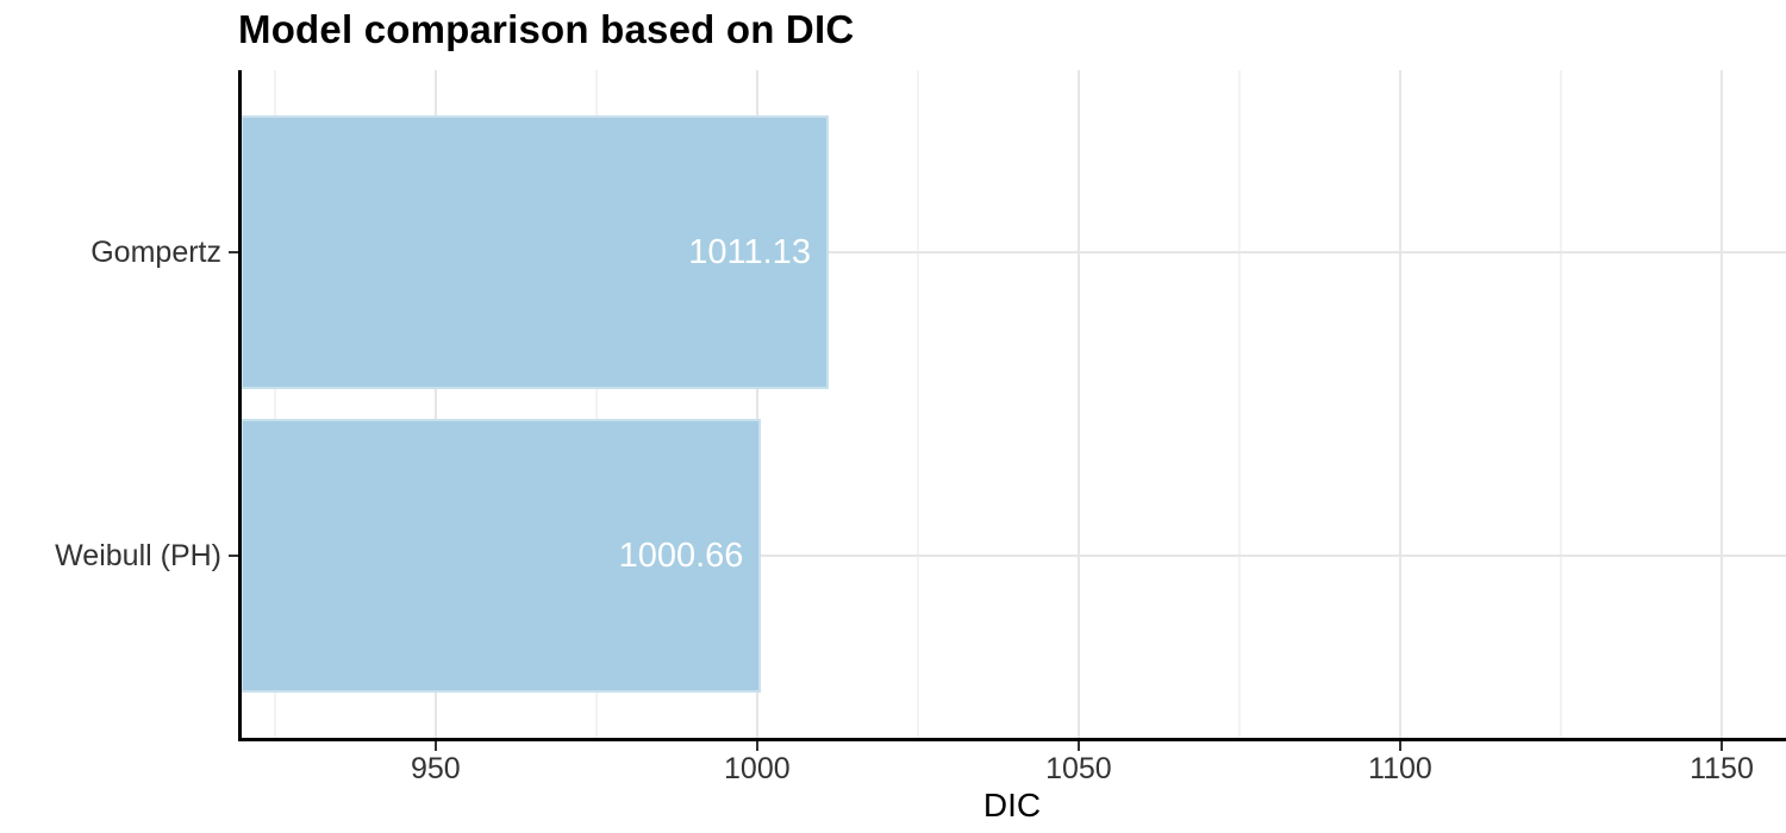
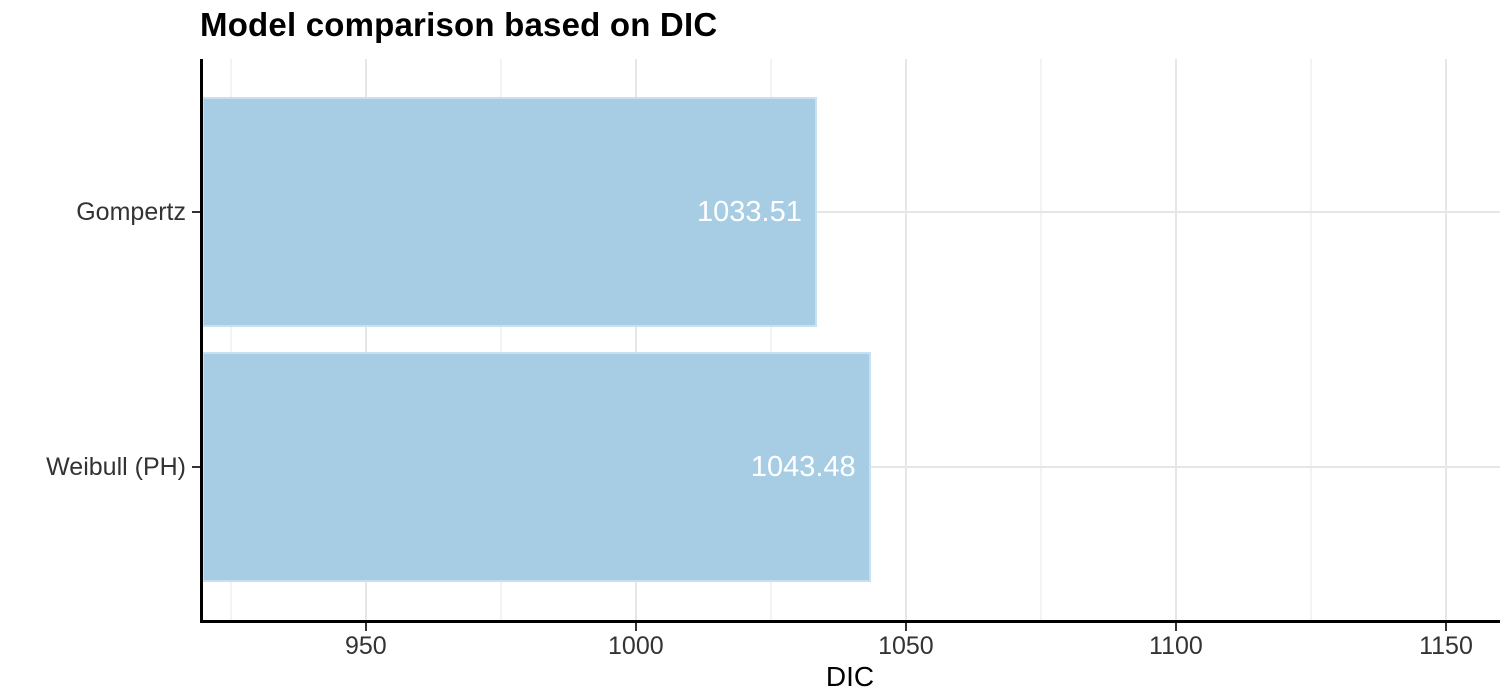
Gompertz: 1011.13 -> 1033.51
Weibull (PH): 1000.66 -> 1043.48
